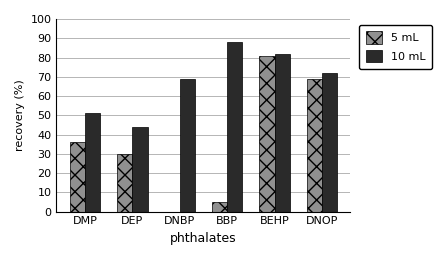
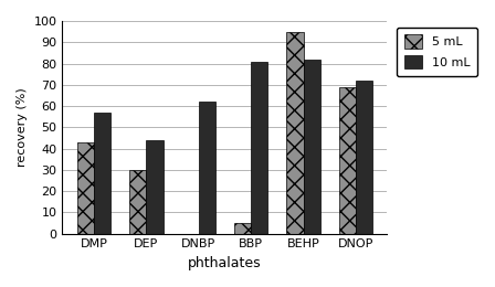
5 mL/DMP: 36 -> 43
10 mL/DMP: 51 -> 57
10 mL/DNBP: 69 -> 62
10 mL/BBP: 88 -> 81
5 mL/BEHP: 81 -> 95
